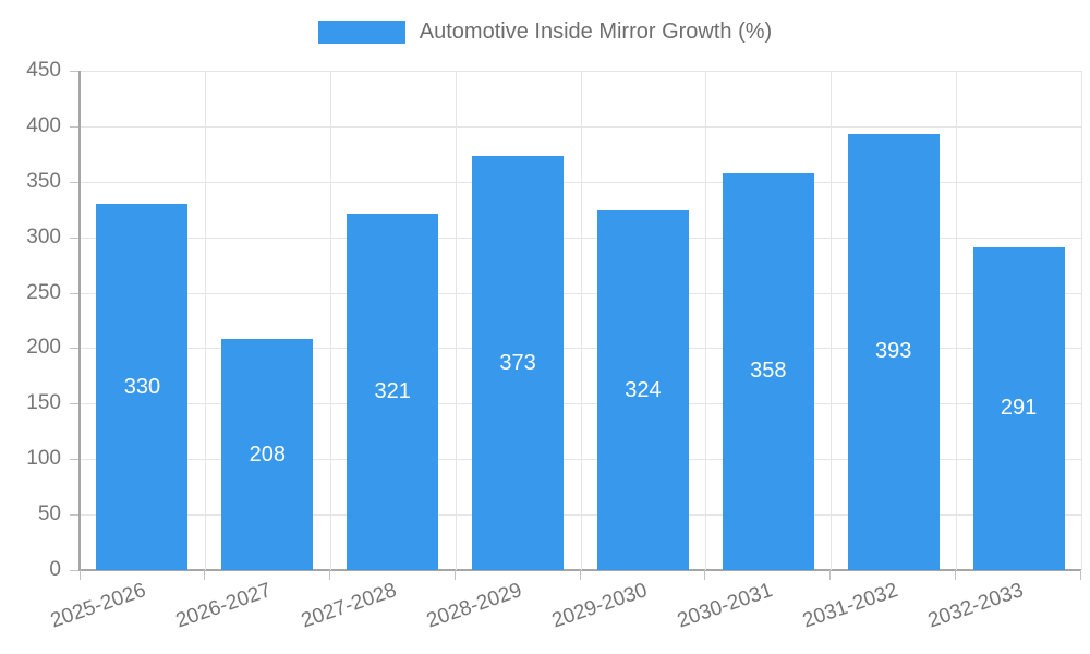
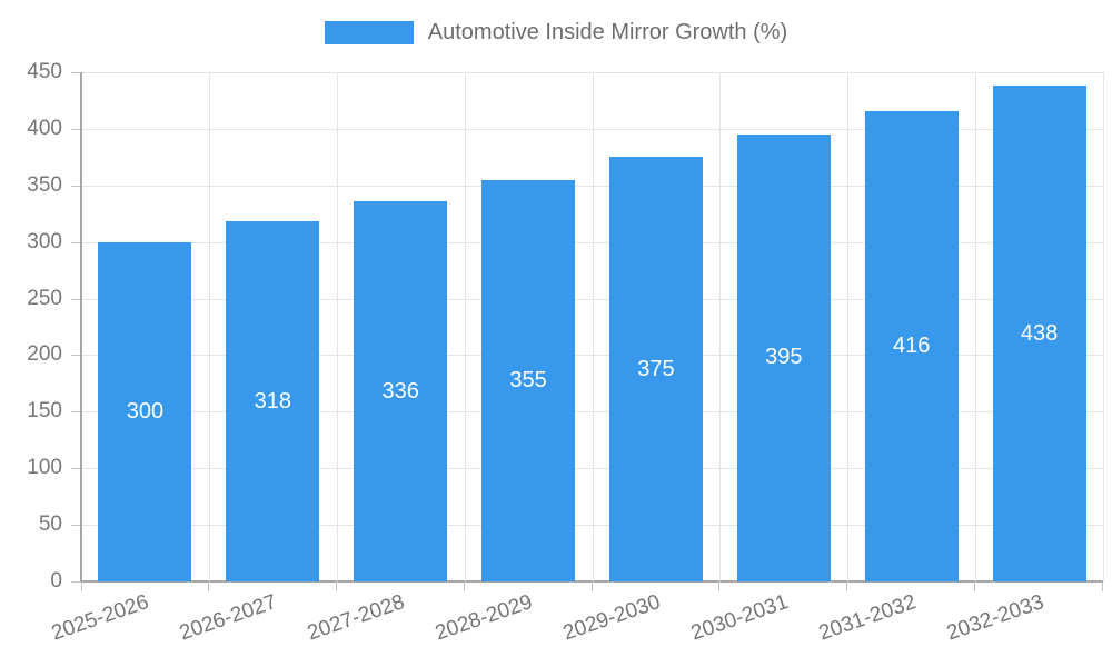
2025-2026: 330 -> 300
2026-2027: 208 -> 318
2027-2028: 321 -> 336
2028-2029: 373 -> 355
2029-2030: 324 -> 375
2030-2031: 358 -> 395
2031-2032: 393 -> 416
2032-2033: 291 -> 438
